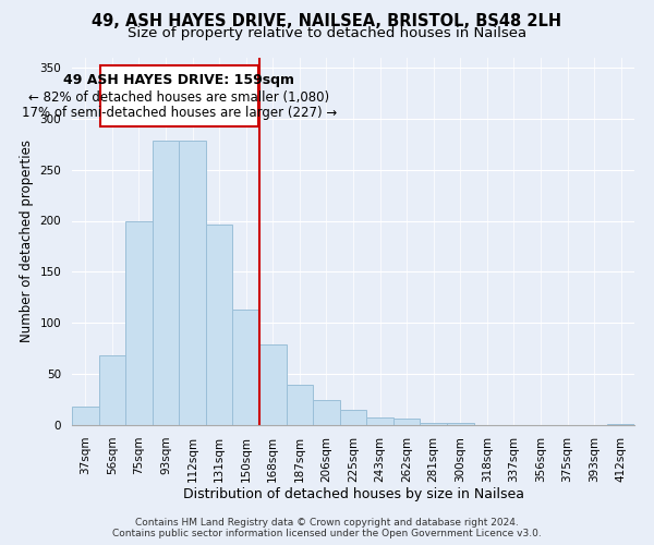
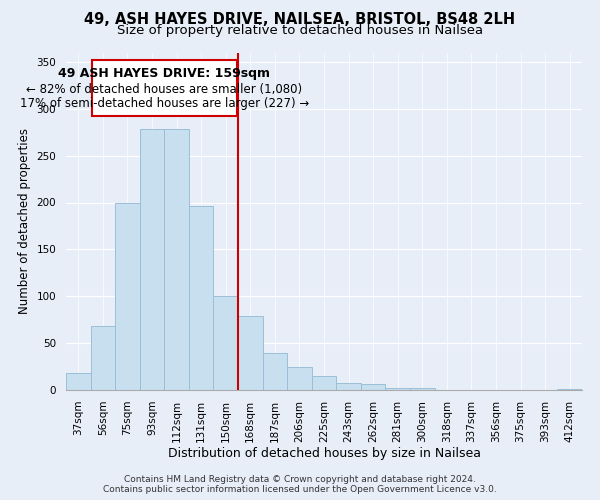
150sqm: 113 -> 100
